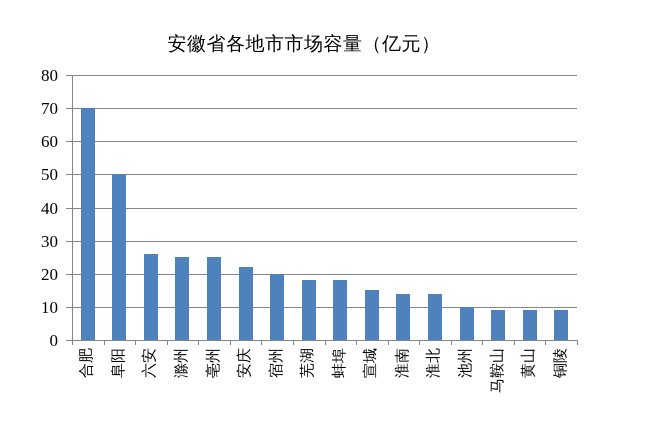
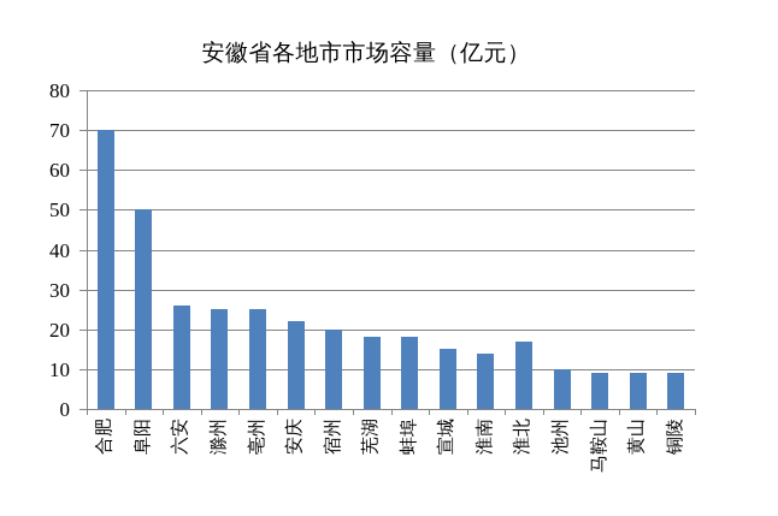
淮北: 14 -> 17
